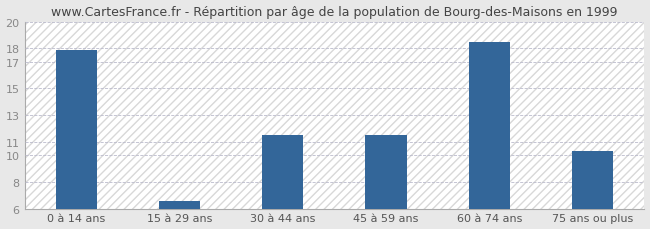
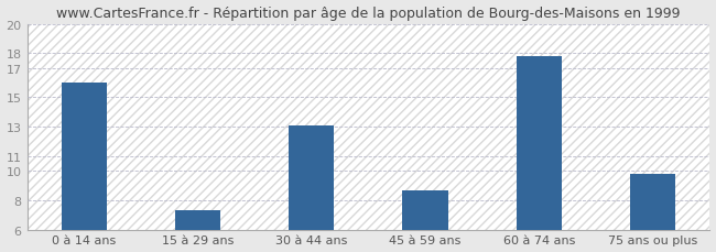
0 à 14 ans: 17.9 -> 16.0
15 à 29 ans: 6.6 -> 7.3
30 à 44 ans: 11.5 -> 13.1
45 à 59 ans: 11.5 -> 8.7
60 à 74 ans: 18.5 -> 17.8
75 ans ou plus: 10.3 -> 9.8
